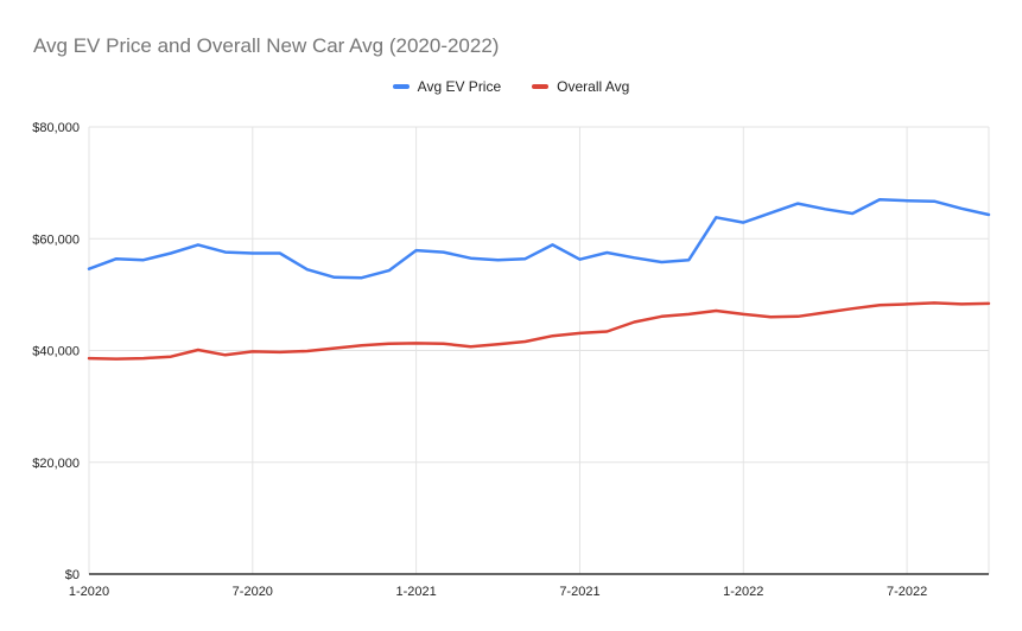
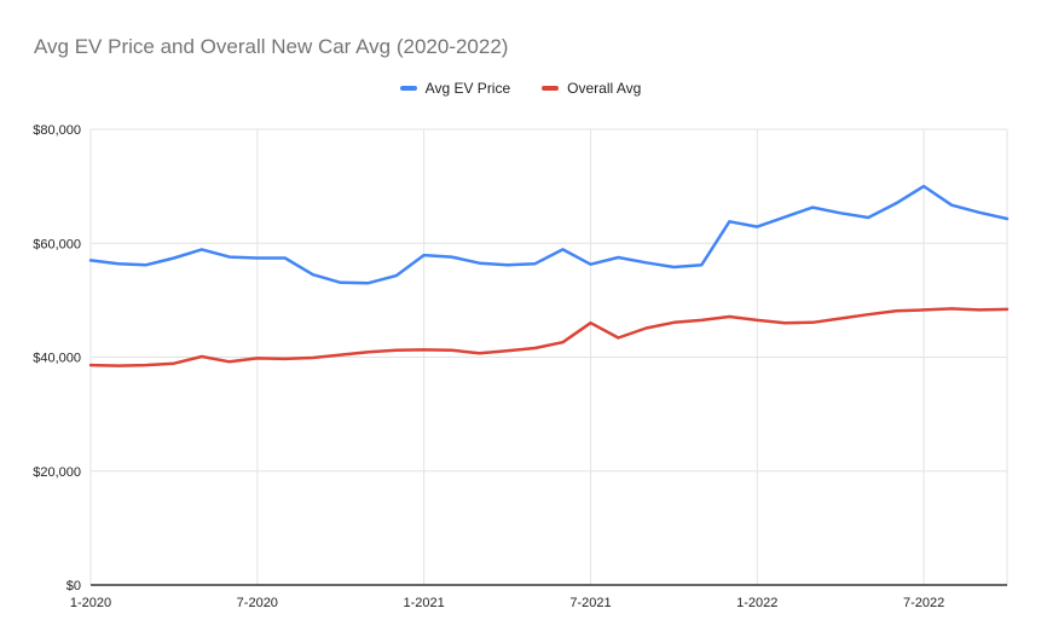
Avg EV Price/1-2020: $55000 -> $57000
Overall Avg/7-2021: $43000 -> $46000
Avg EV Price/7-2022: $67000 -> $70000
